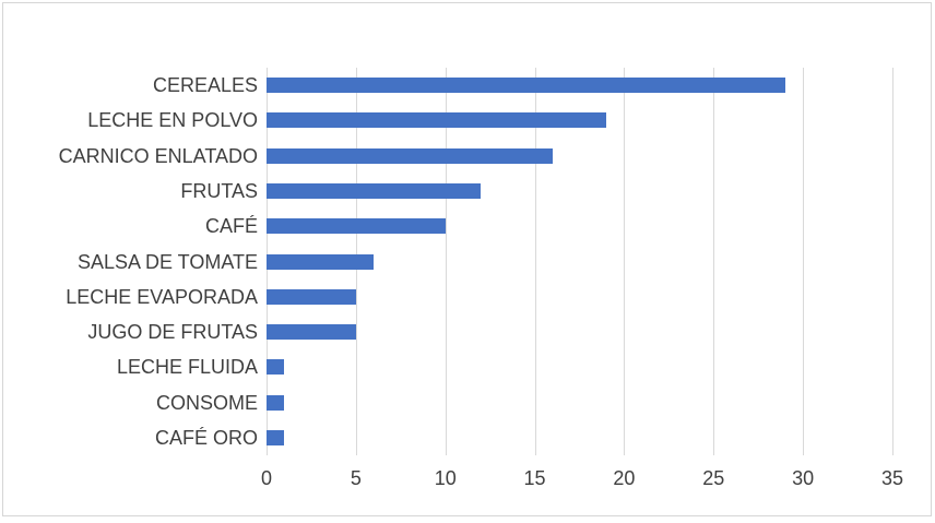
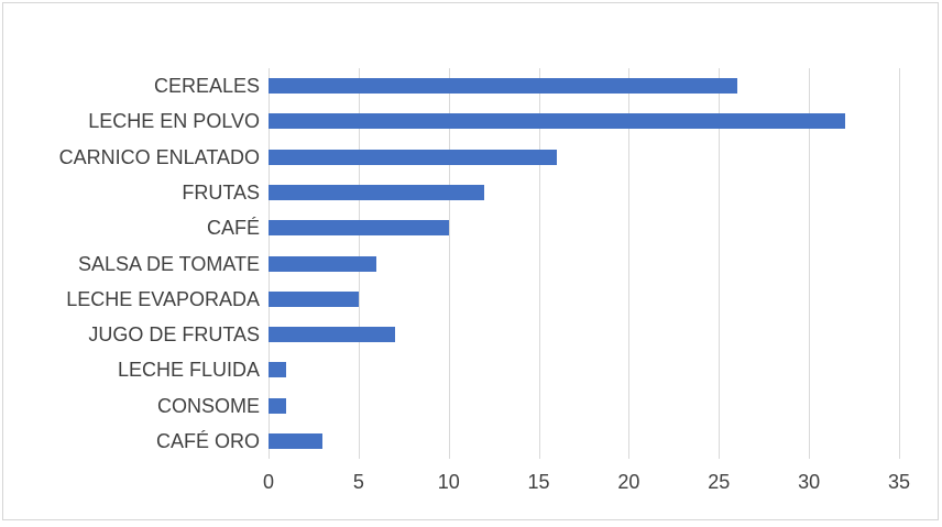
CEREALES: 29 -> 26
LECHE EN POLVO: 19 -> 32
JUGO DE FRUTAS: 5 -> 7
CAFÉ ORO: 1 -> 3
